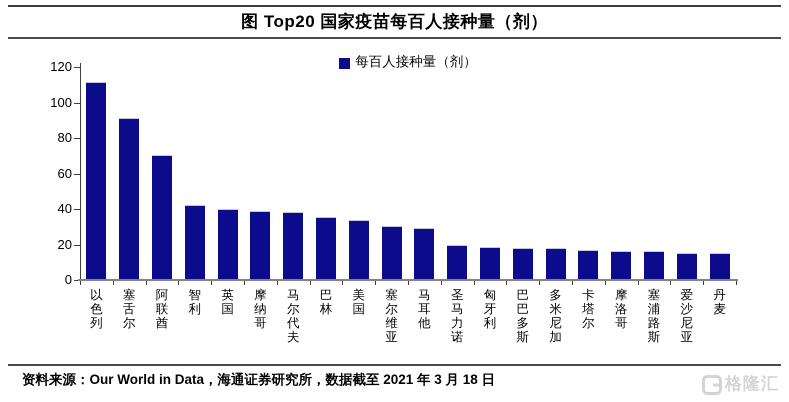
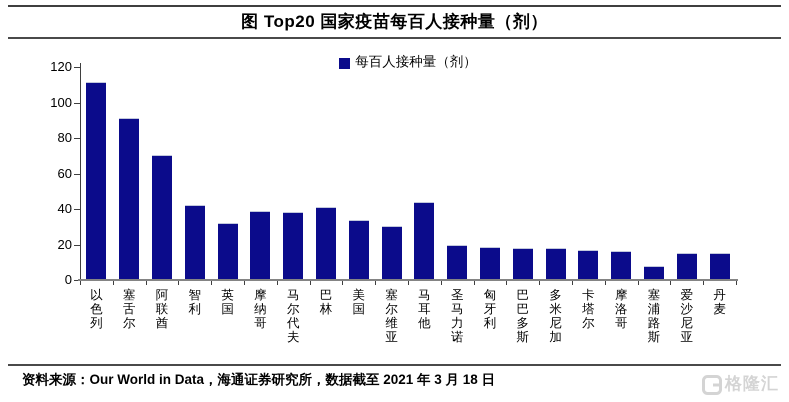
英国: 40 -> 32
巴林: 36 -> 41
马耳他: 30 -> 44
塞浦路斯: 16 -> 8
